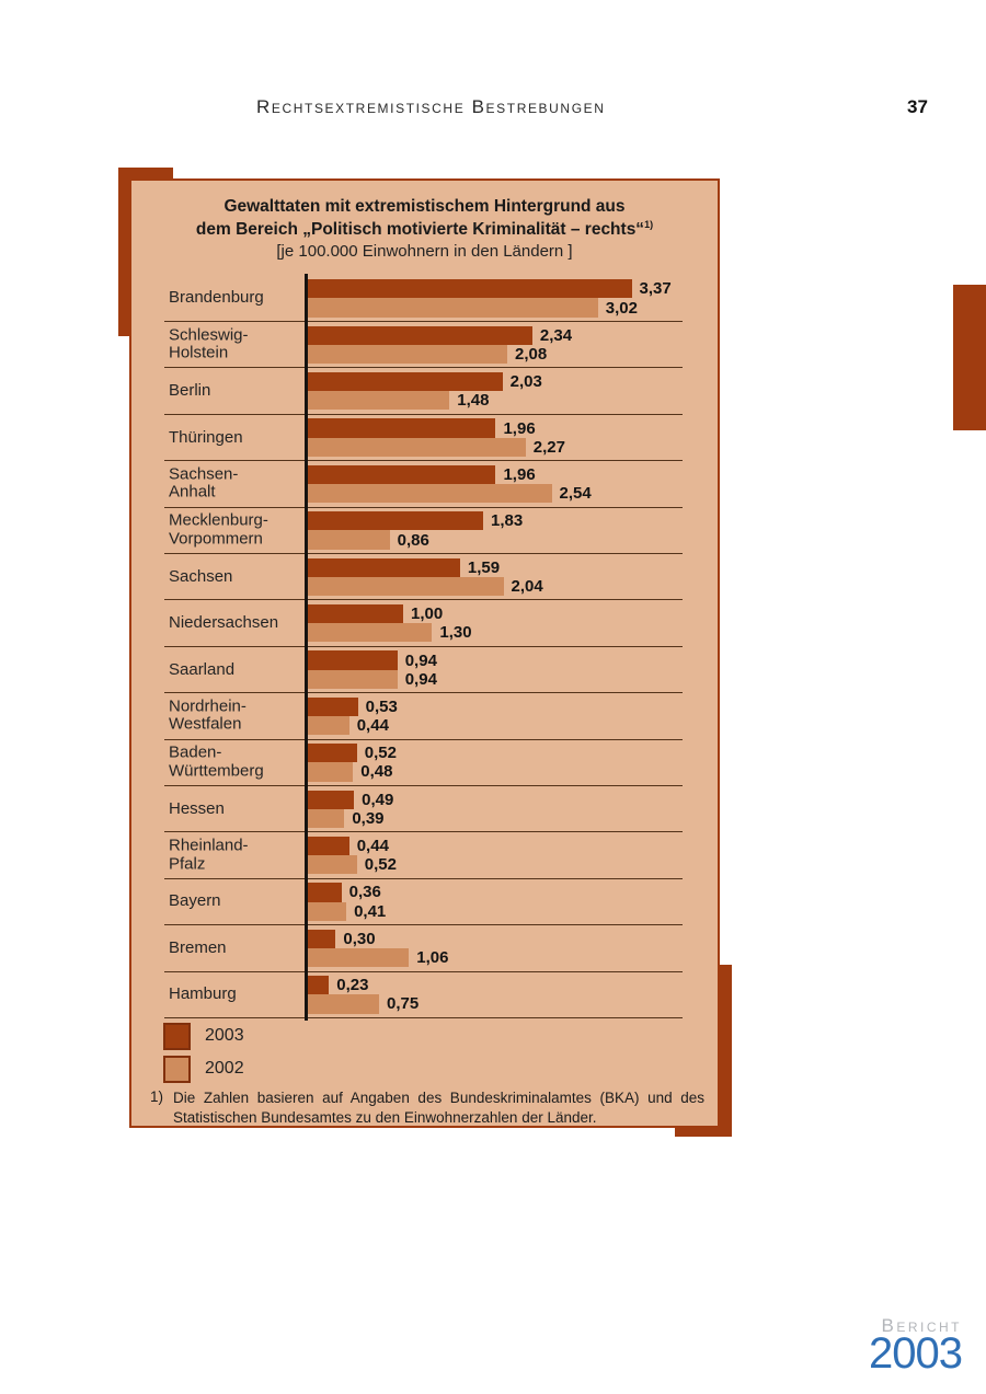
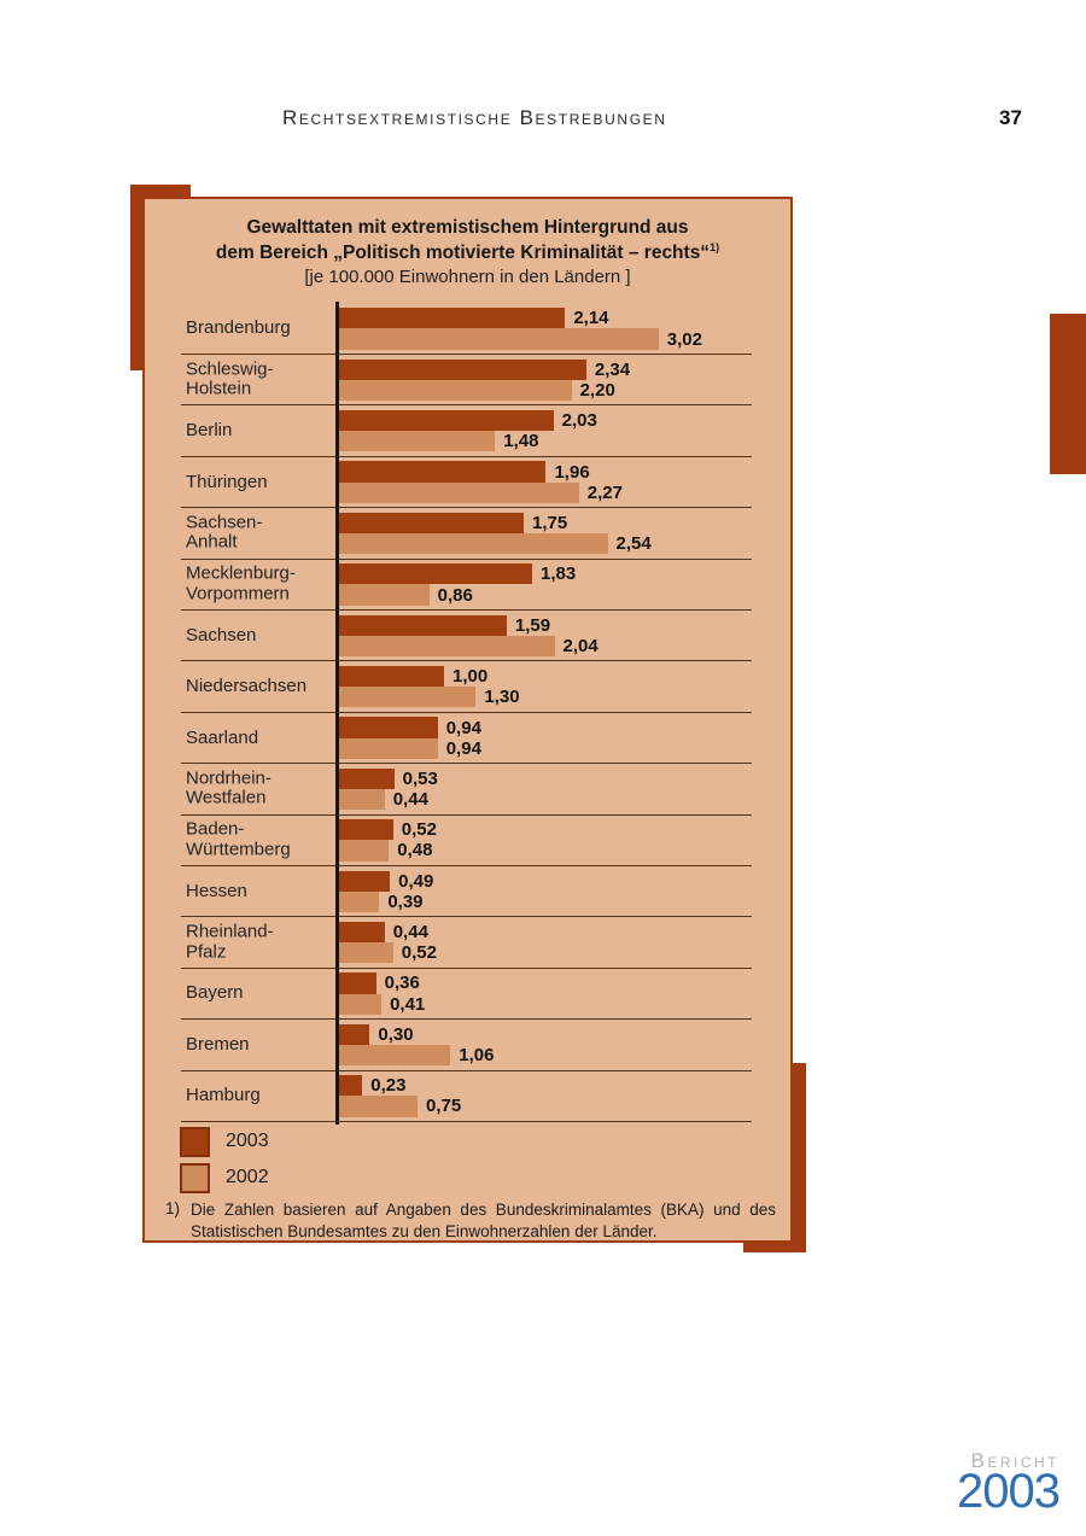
2003/Brandenburg: 3,37 -> 2,14
2002/Schleswig-Holstein: 2,08 -> 2,20
2003/Sachsen-Anhalt: 1,96 -> 1,75
